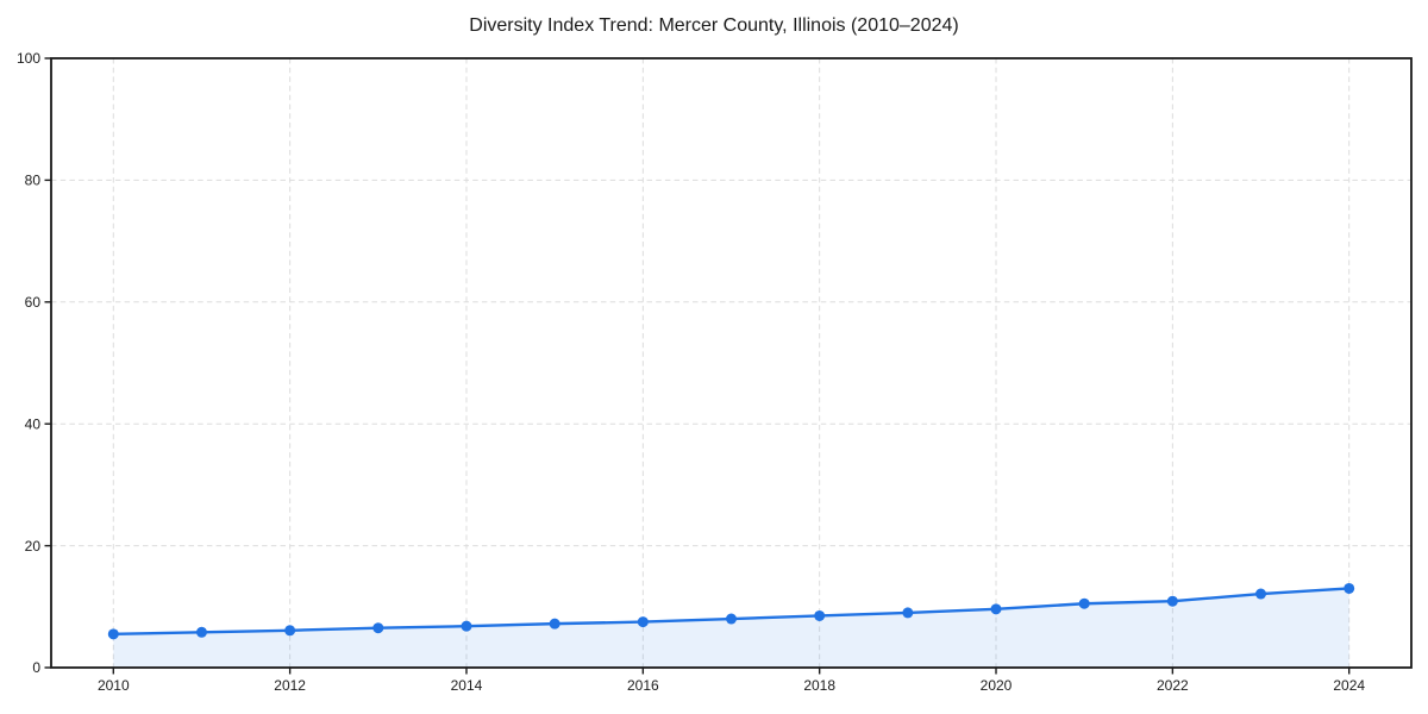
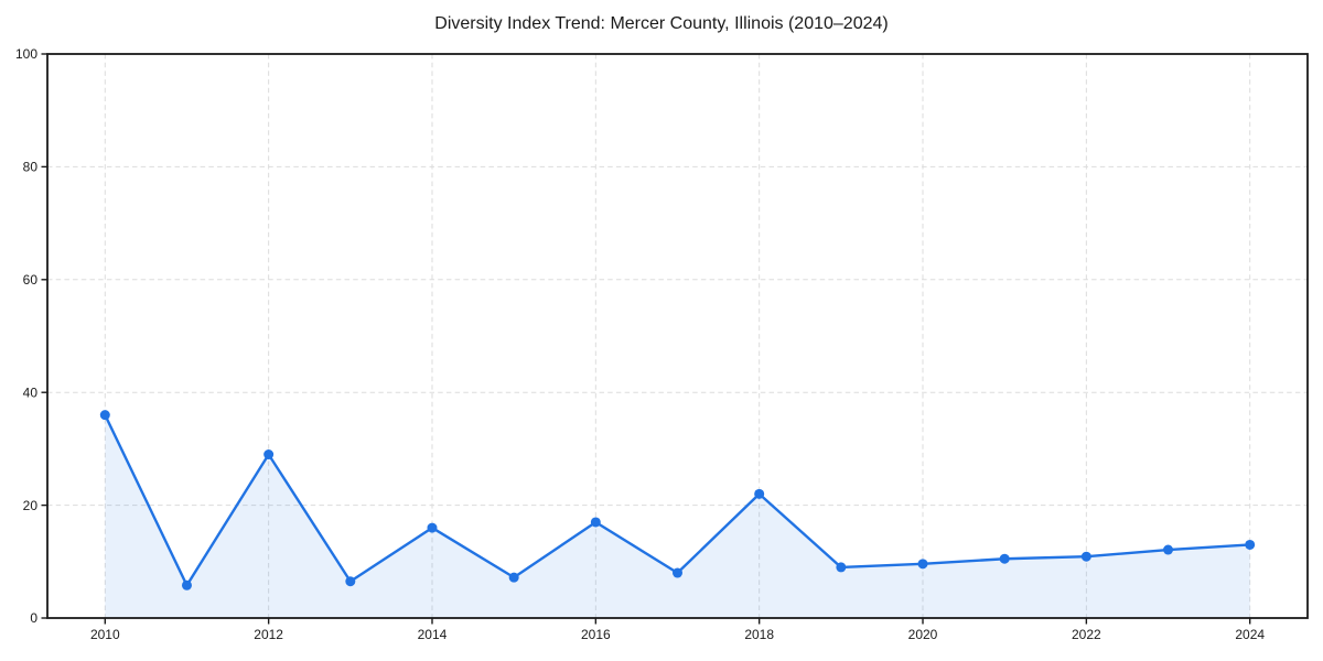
2010: 6 -> 36
2012: 6 -> 29
2014: 7 -> 16
2016: 8 -> 17
2018: 8 -> 22
